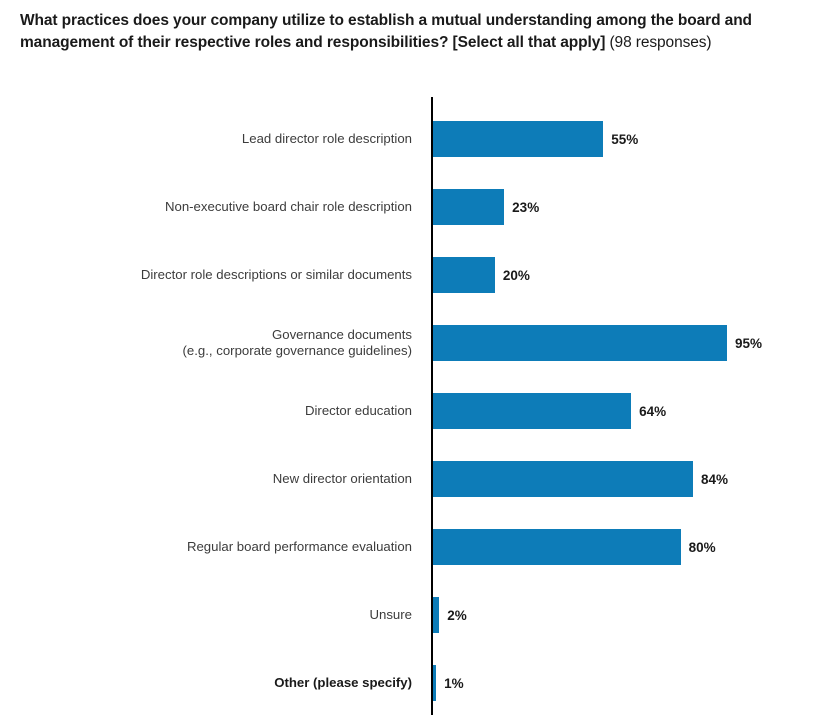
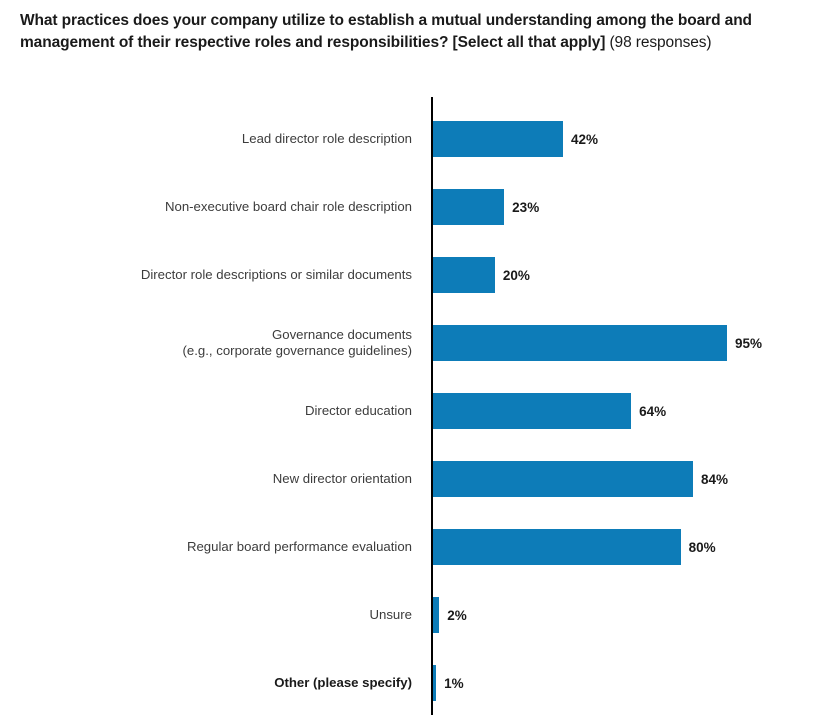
Lead director role description: 55% -> 42%
